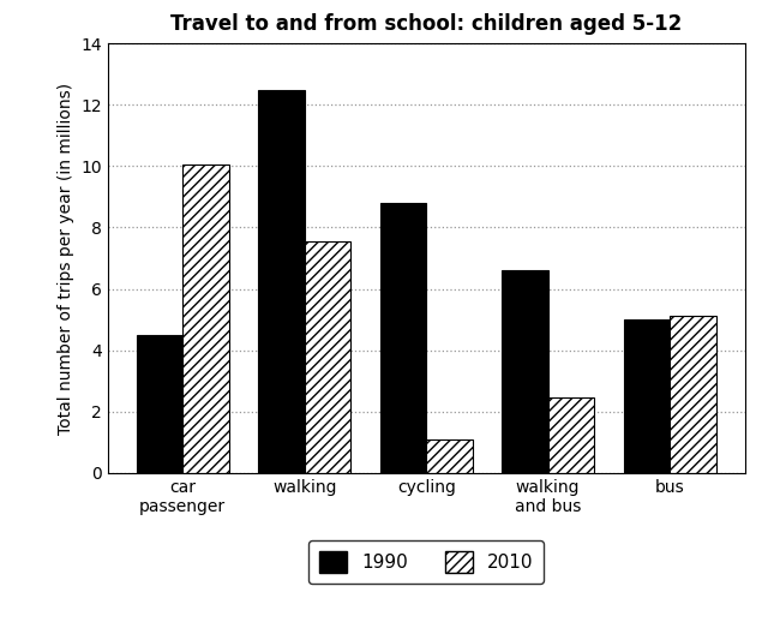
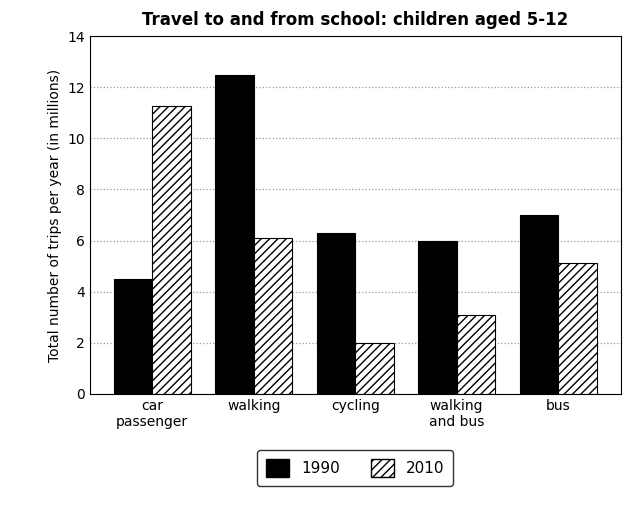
2010/car passenger: 10.05 -> 11.25
2010/walking: 7.55 -> 6.10
1990/cycling: 8.8 -> 6.3
2010/cycling: 1.10 -> 2.00
1990/walking and bus: 6.6 -> 6.0
2010/walking and bus: 2.45 -> 3.10
1990/bus: 5.0 -> 7.0
